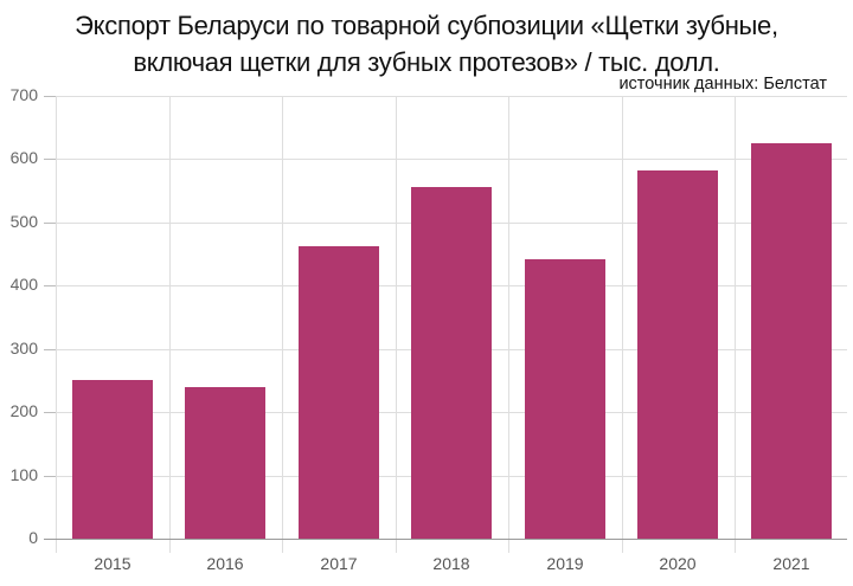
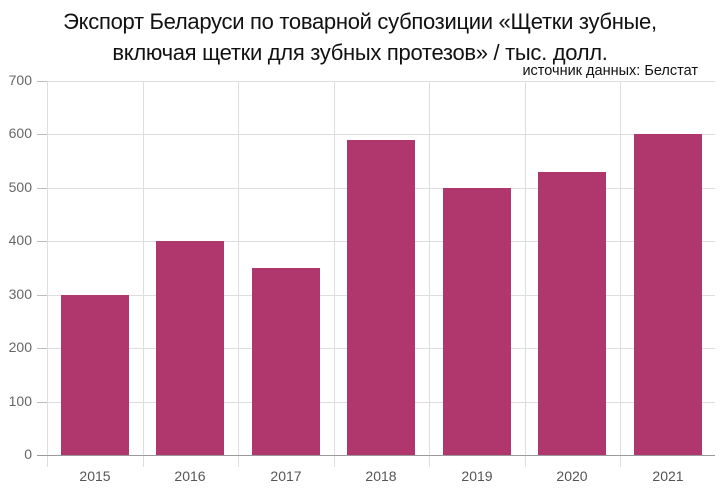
2015: 250 -> 300
2016: 240 -> 400
2017: 460 -> 350
2018: 560 -> 590
2019: 440 -> 500
2020: 580 -> 530
2021: 630 -> 600
